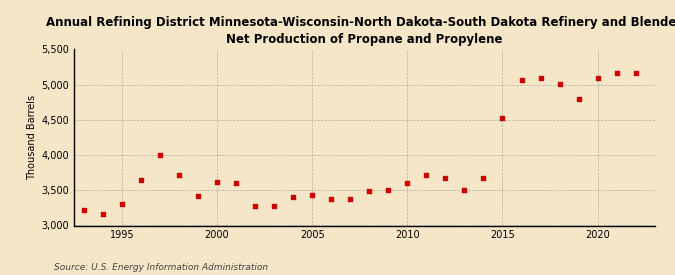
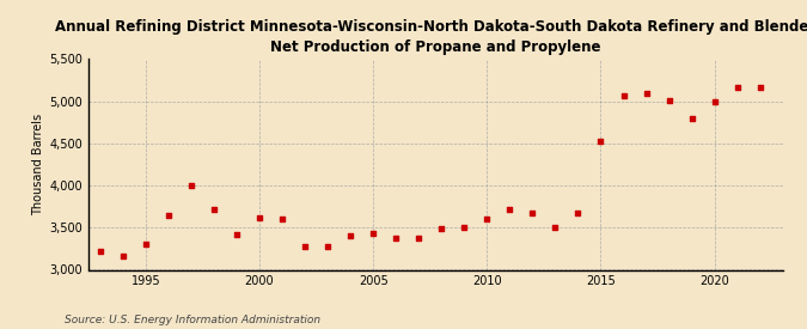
2020: 5,100 -> 4,990
